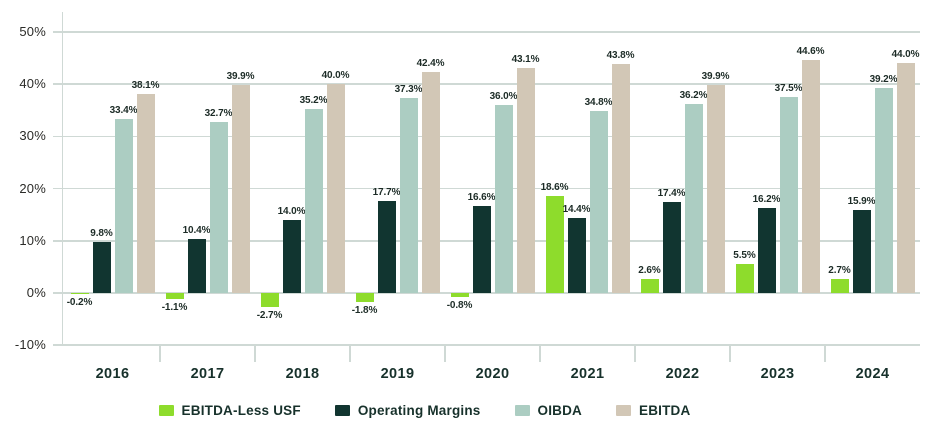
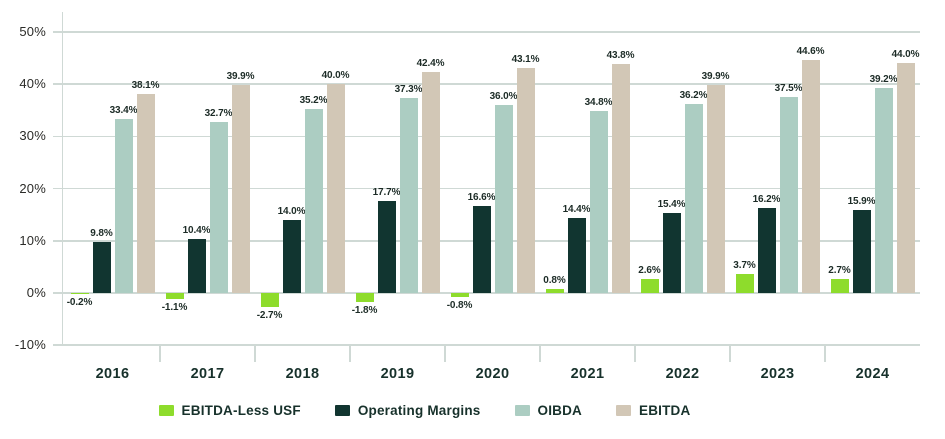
EBITDA-Less USF/2021: 18.6% -> 0.8%
Operating Margins/2022: 17.4% -> 15.4%
EBITDA-Less USF/2023: 5.5% -> 3.7%
